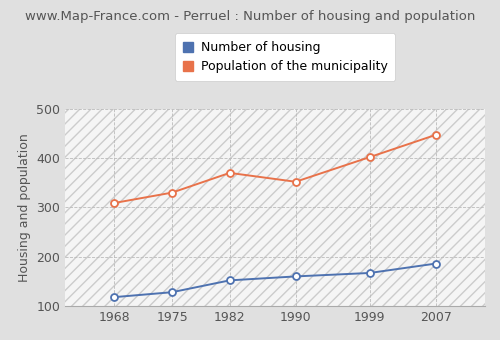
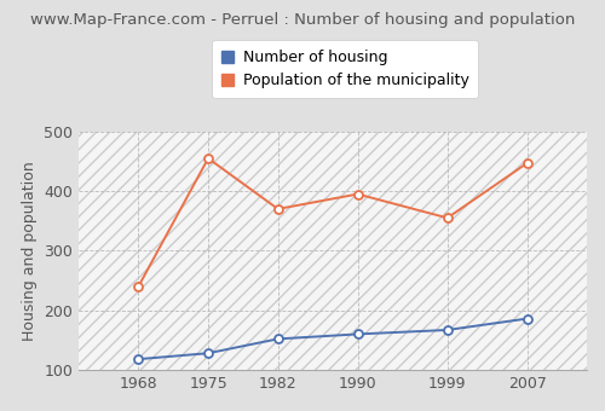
Population of the municipality/1968: 309 -> 240
Population of the municipality/1975: 330 -> 455
Population of the municipality/1990: 352 -> 395
Population of the municipality/1999: 402 -> 355
